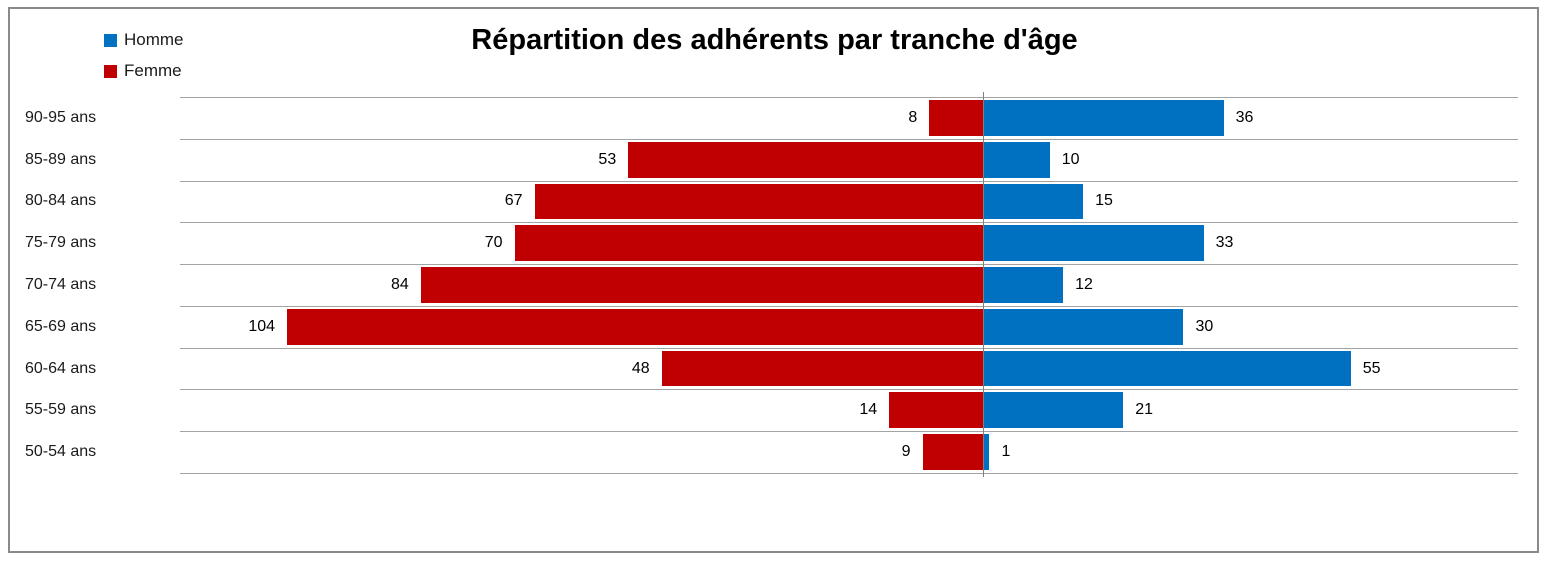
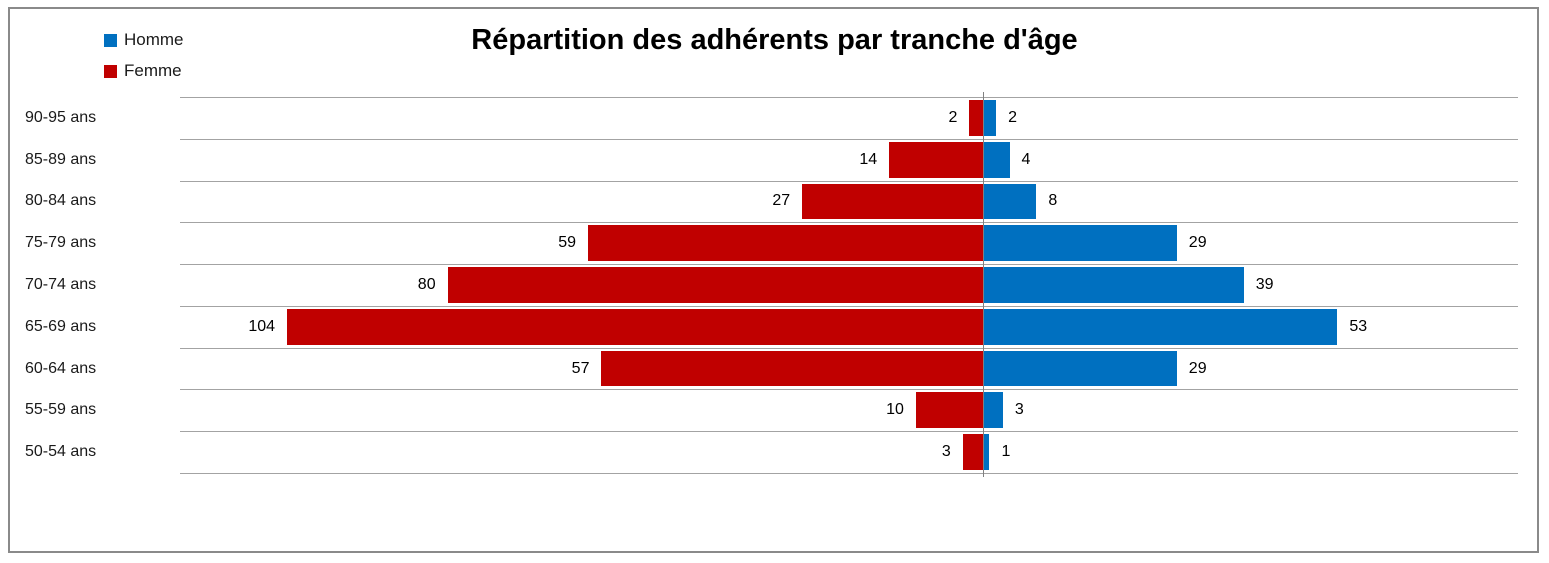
Homme/90-95 ans: 36 -> 2
Femme/90-95 ans: 8 -> 2
Homme/85-89 ans: 10 -> 4
Femme/85-89 ans: 53 -> 14
Homme/80-84 ans: 15 -> 8
Femme/80-84 ans: 67 -> 27
Homme/75-79 ans: 33 -> 29
Femme/75-79 ans: 70 -> 59
Homme/70-74 ans: 12 -> 39
Femme/70-74 ans: 84 -> 80
Homme/65-69 ans: 30 -> 53
Homme/60-64 ans: 55 -> 29
Femme/60-64 ans: 48 -> 57
Homme/55-59 ans: 21 -> 3
Femme/55-59 ans: 14 -> 10
Femme/50-54 ans: 9 -> 3
